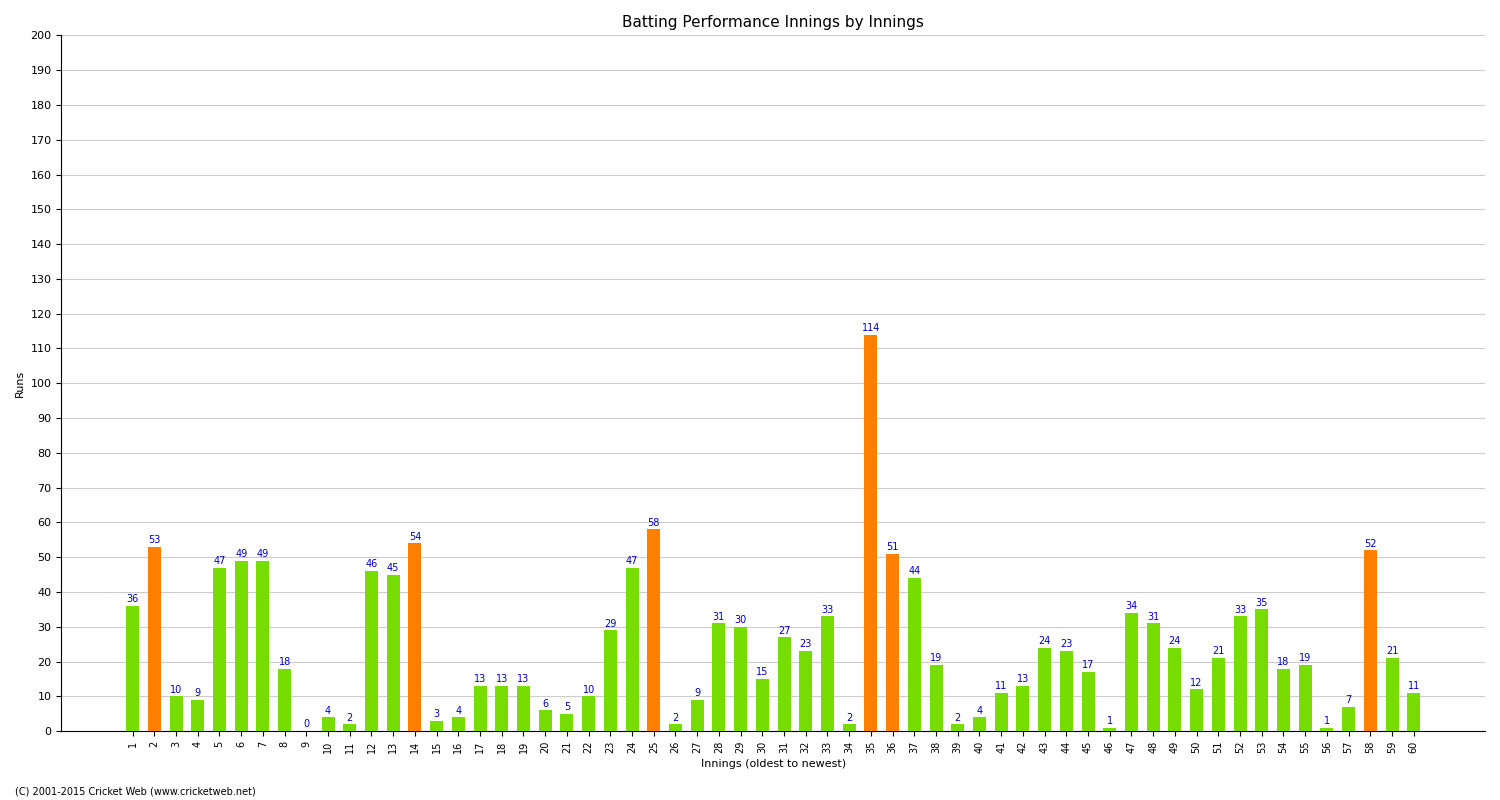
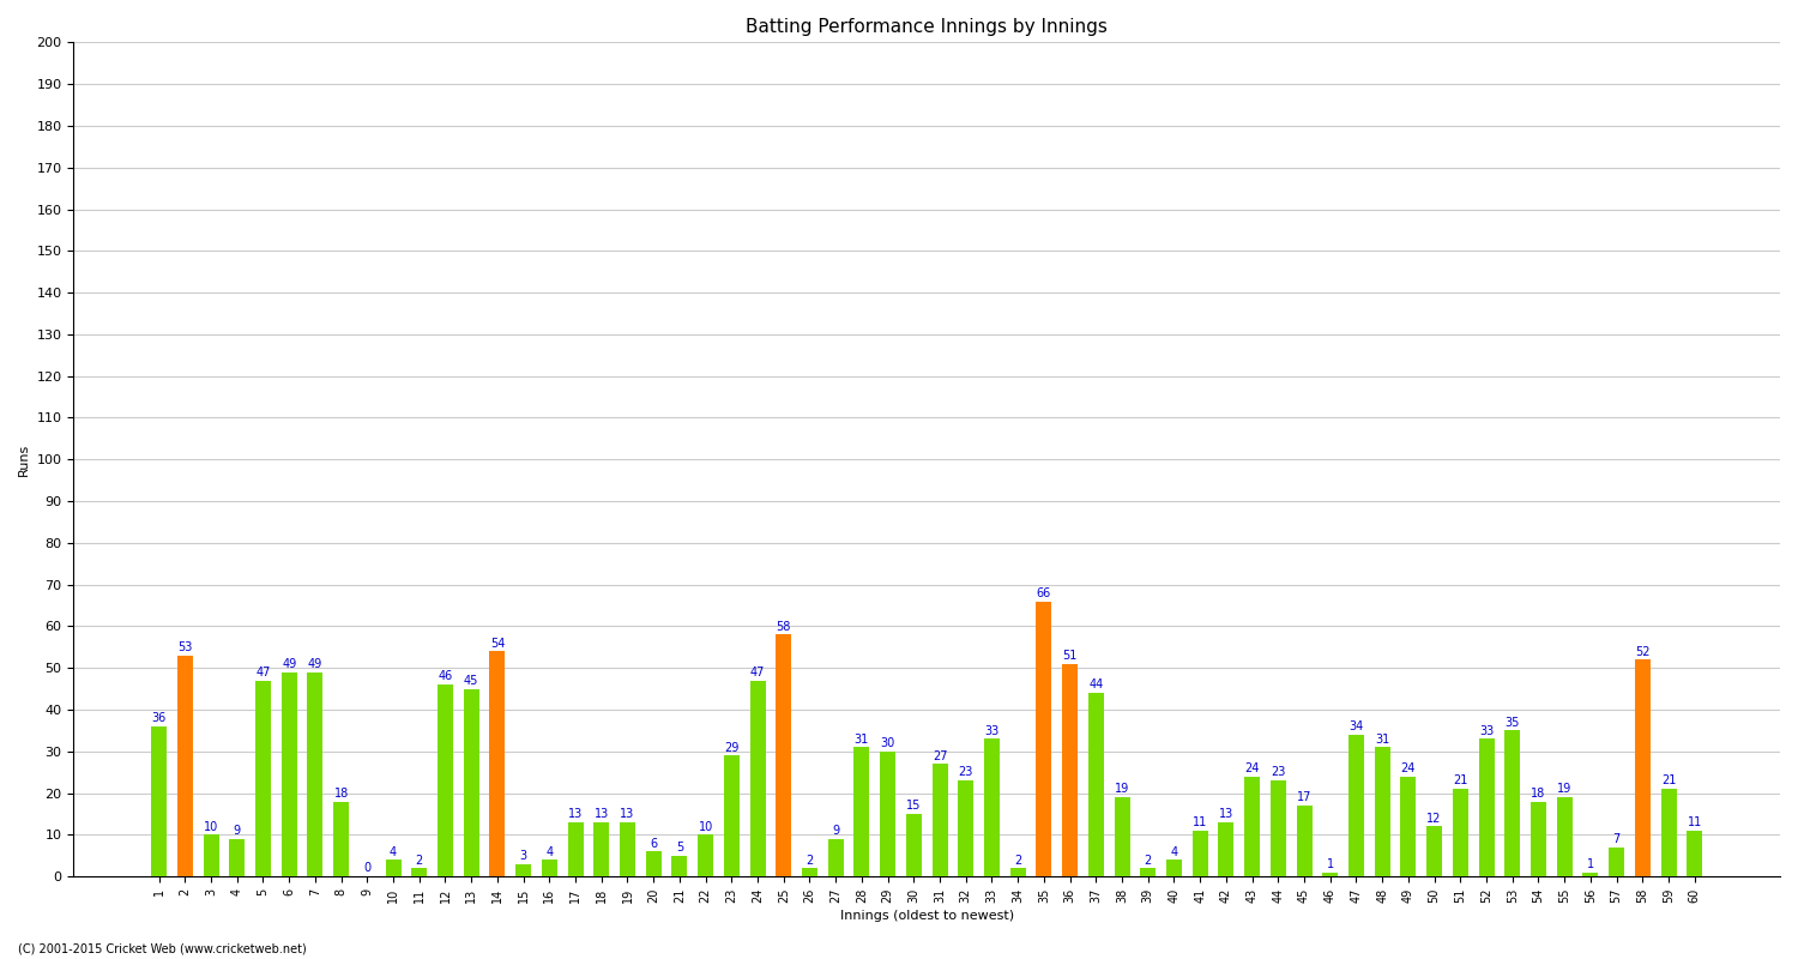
35: 114 -> 66
